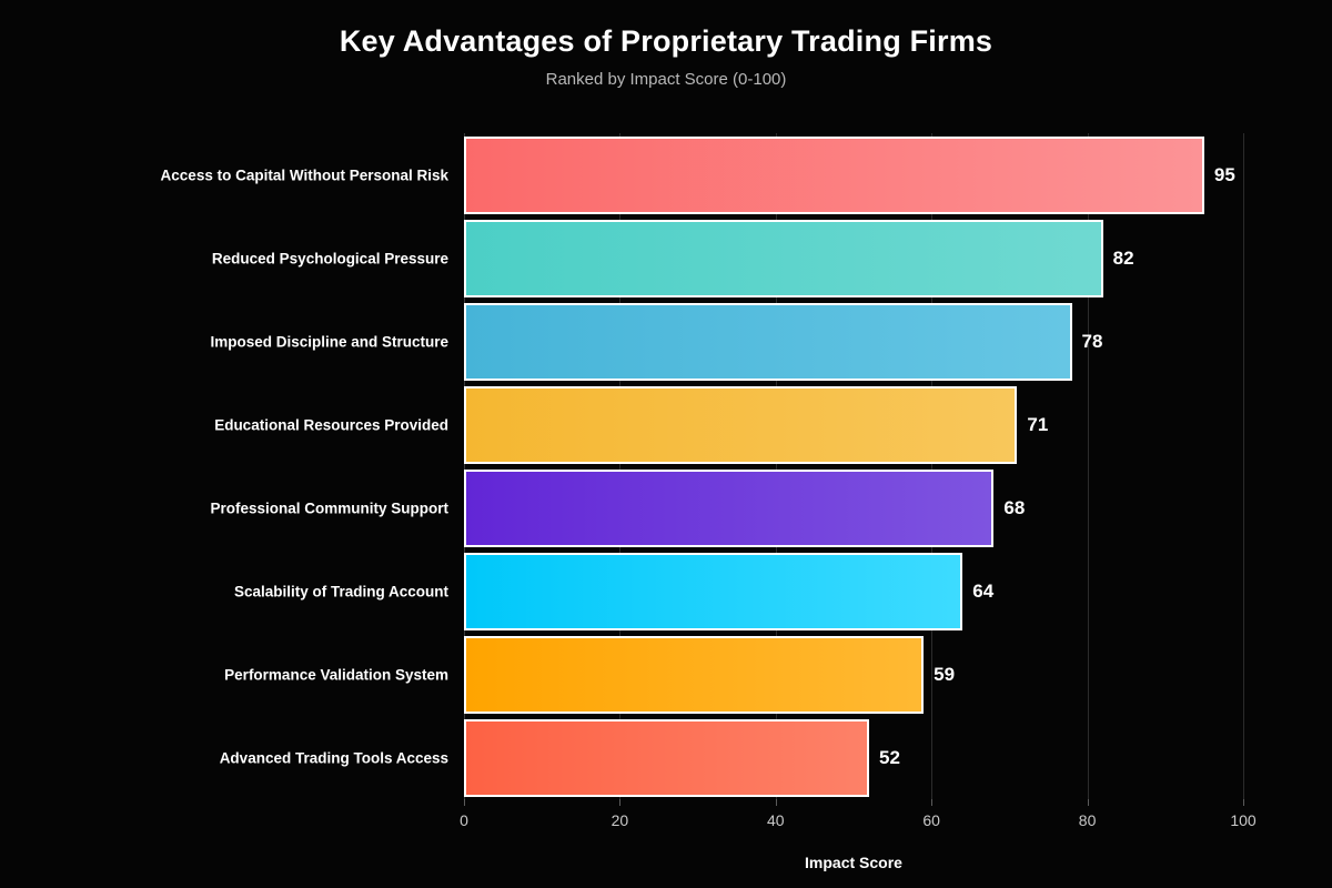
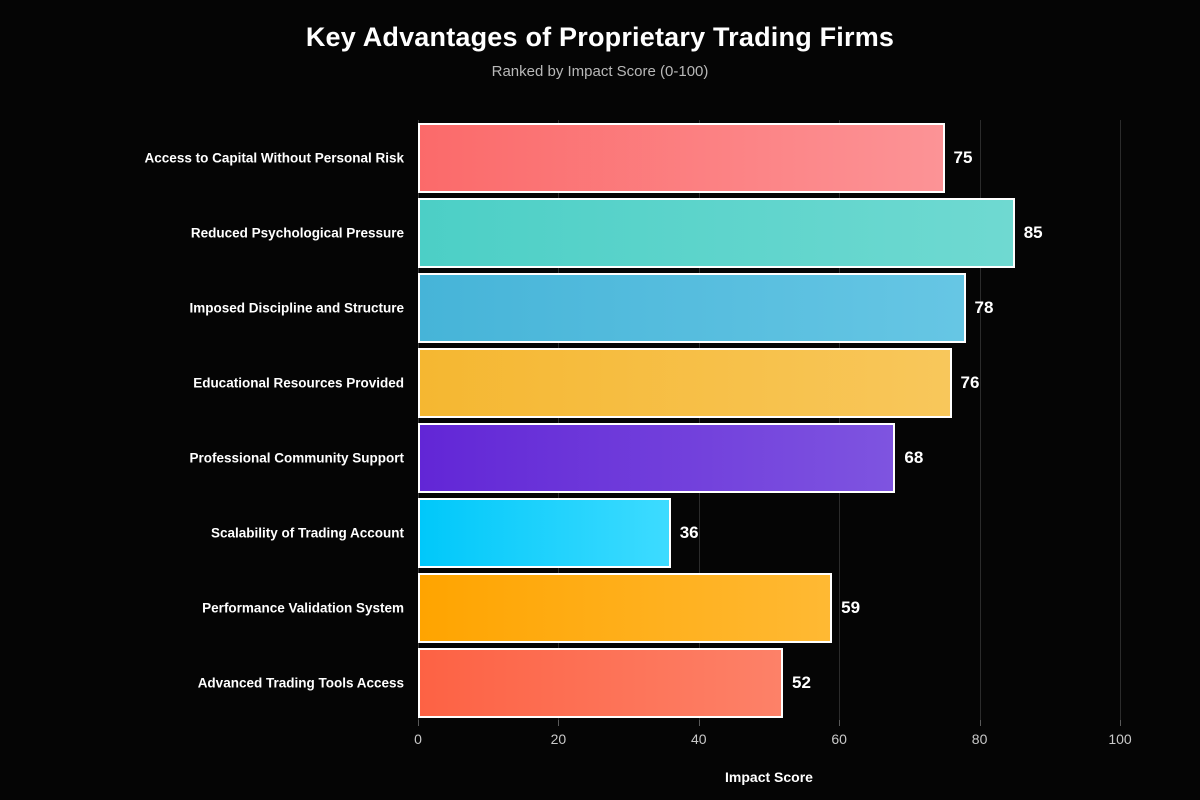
Access to Capital Without Personal Risk: 95 -> 75
Reduced Psychological Pressure: 82 -> 85
Educational Resources Provided: 71 -> 76
Scalability of Trading Account: 64 -> 36
